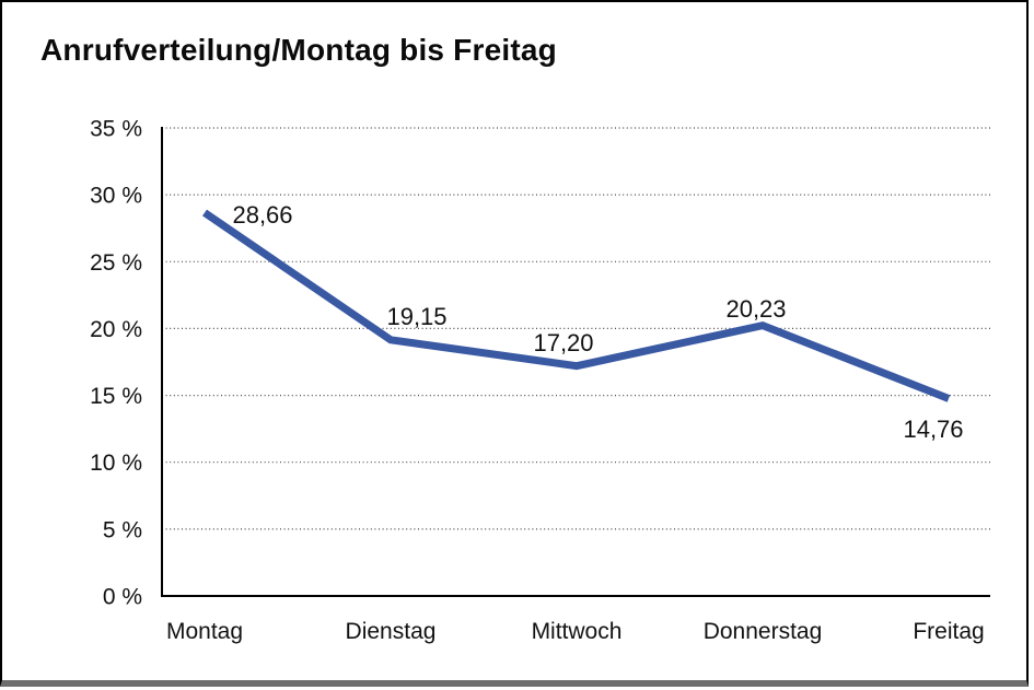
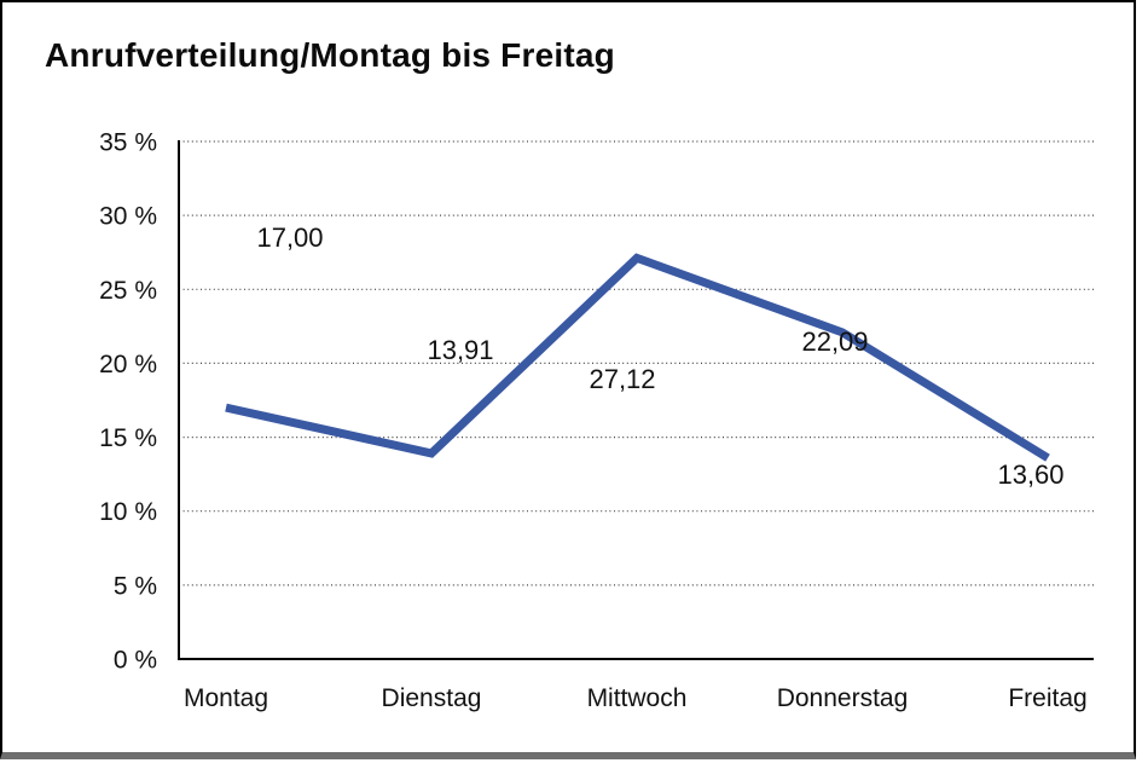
Montag: 28,66 -> 17,00
Dienstag: 19,15 -> 13,91
Mittwoch: 17,20 -> 27,12
Donnerstag: 20,23 -> 22,09
Freitag: 14,76 -> 13,60
